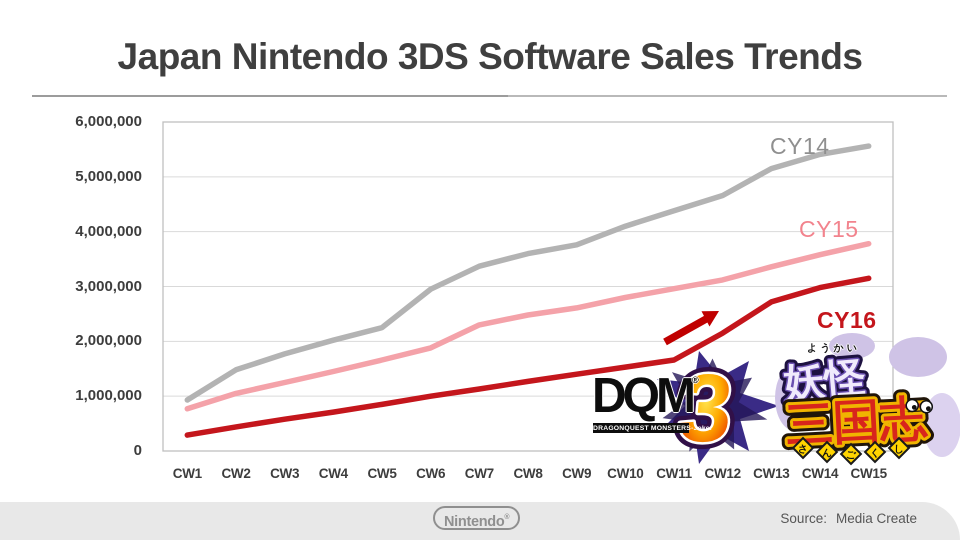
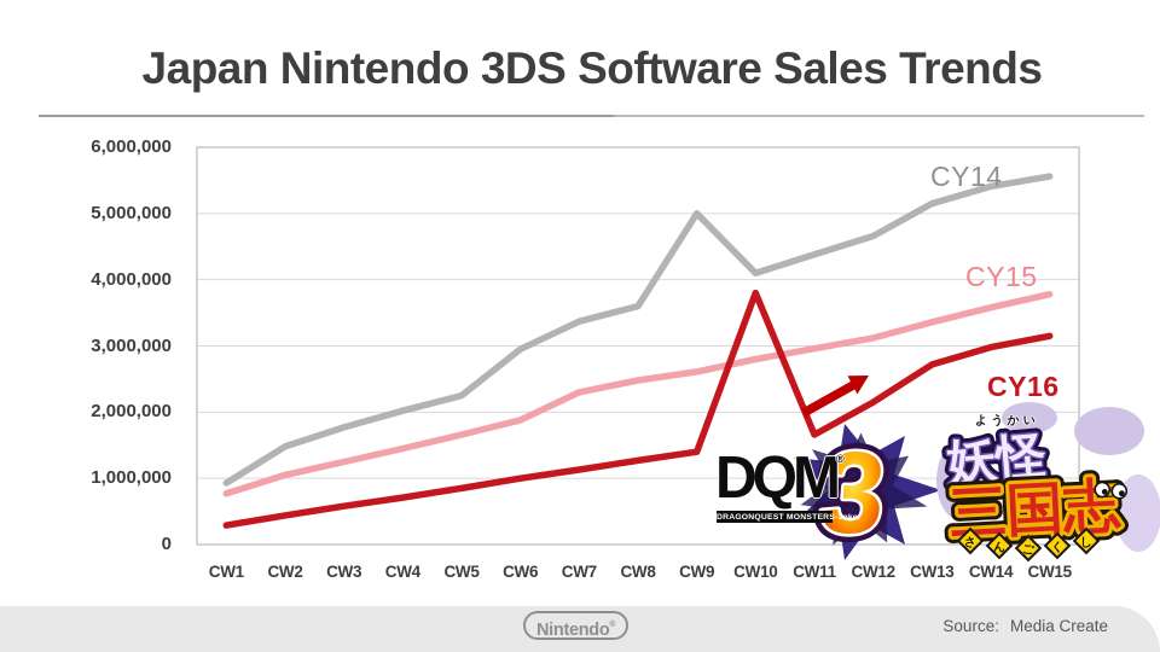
CY14/CW9: 3800000 -> 5000000
CY16/CW10: 1500000 -> 3800000
